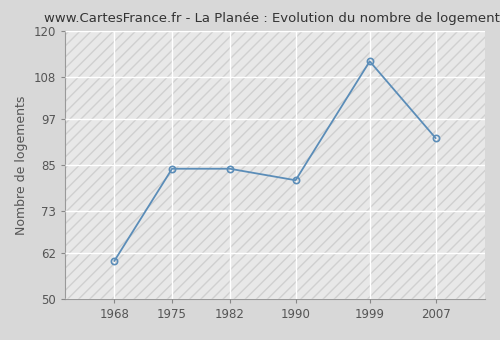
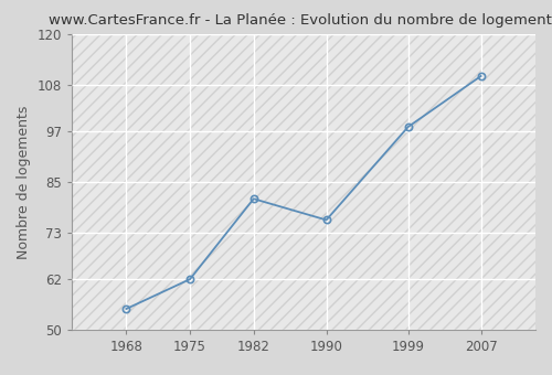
1968: 60 -> 55
1975: 84 -> 62
1982: 84 -> 81
1990: 81 -> 76
1999: 112 -> 98
2007: 92 -> 110
